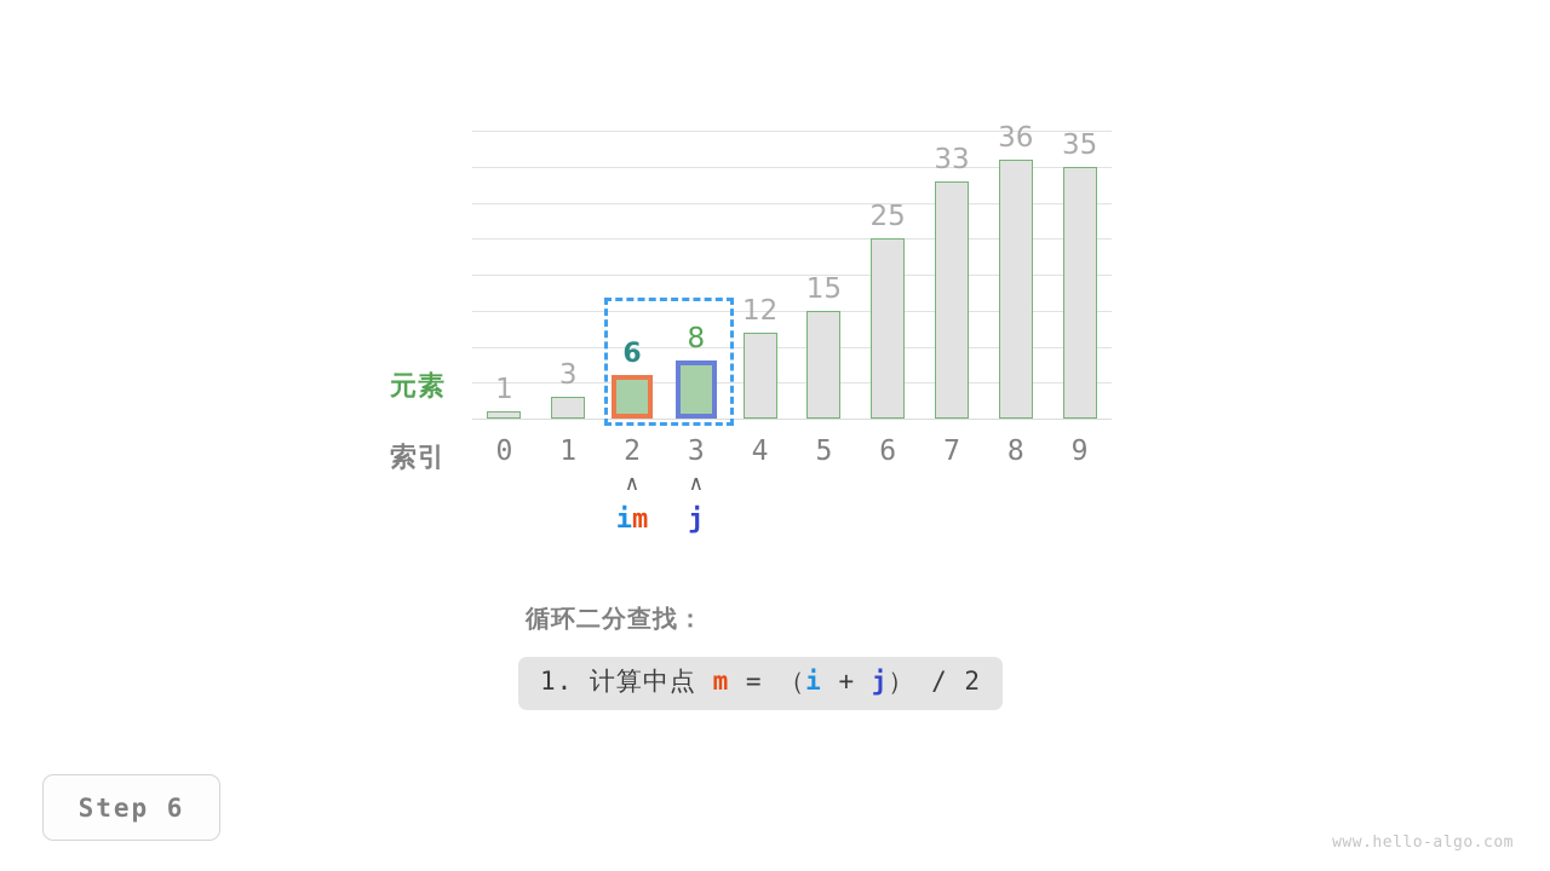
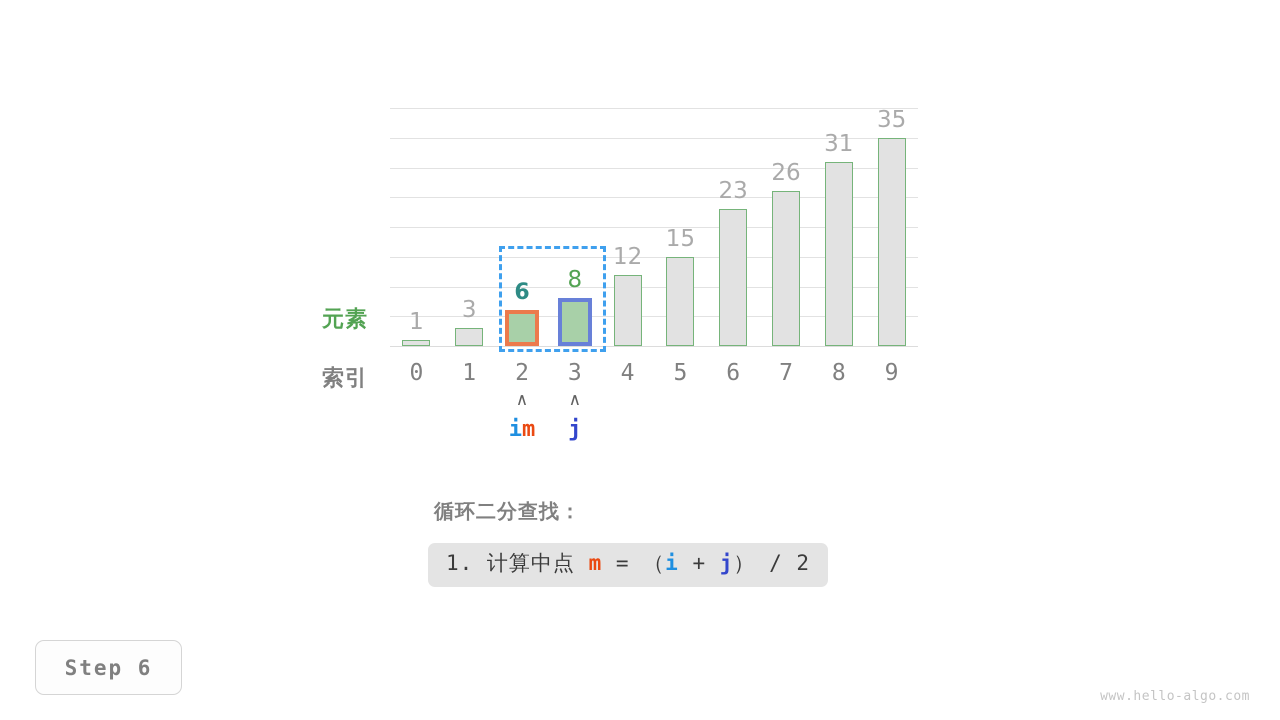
6: 25 -> 23
7: 33 -> 26
8: 36 -> 31
